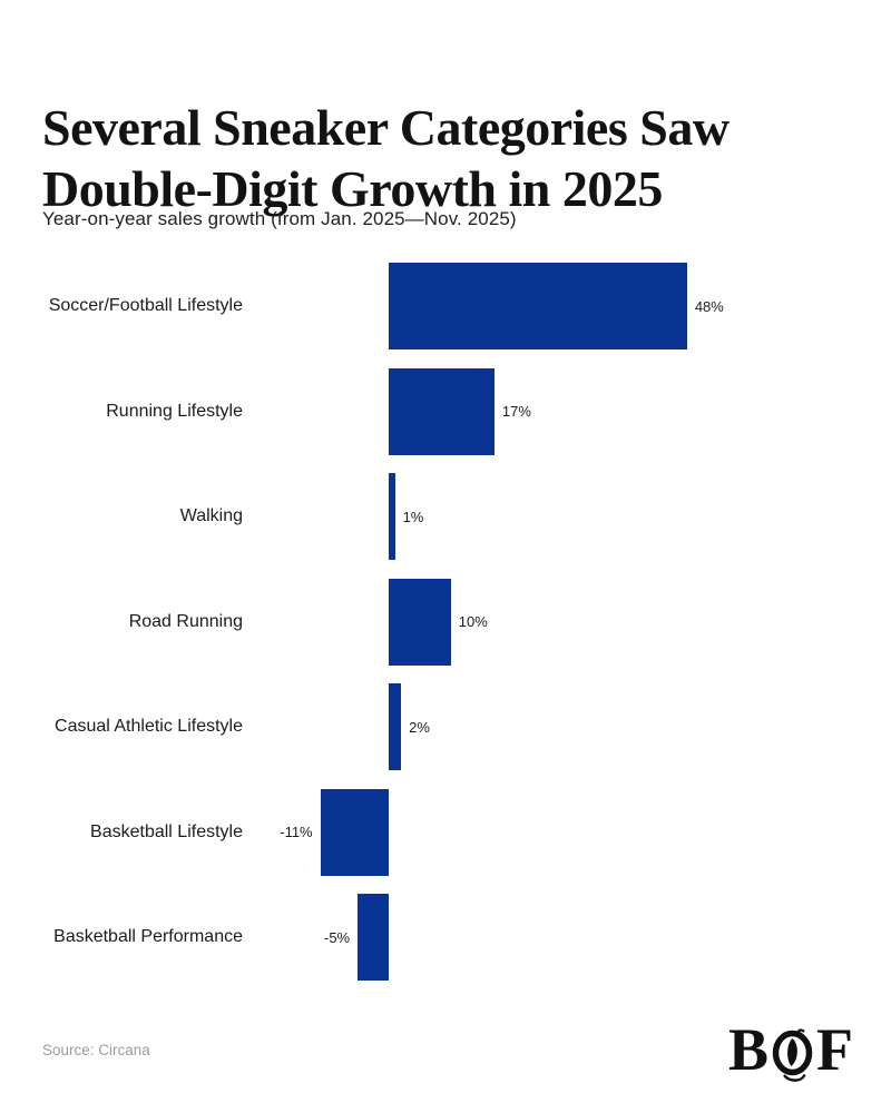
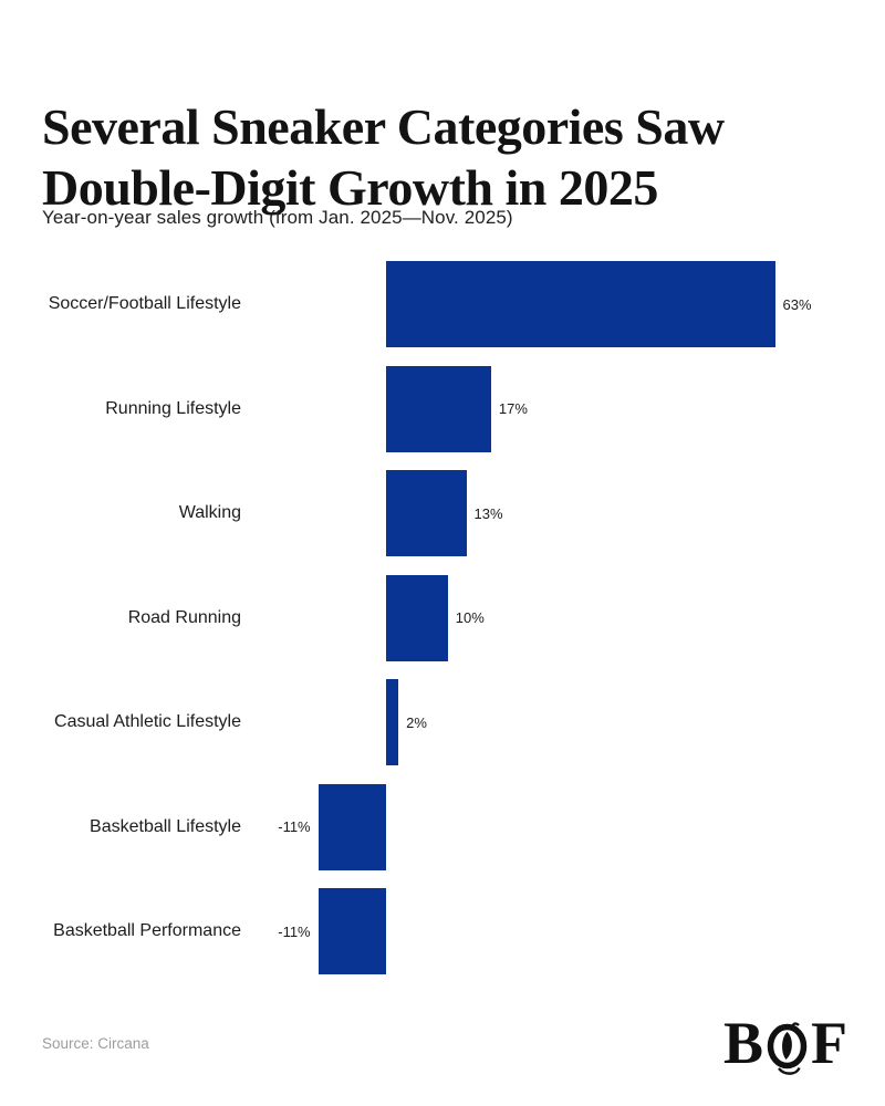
Soccer/Football Lifestyle: 48% -> 63%
Walking: 1% -> 13%
Basketball Performance: -5% -> -11%
